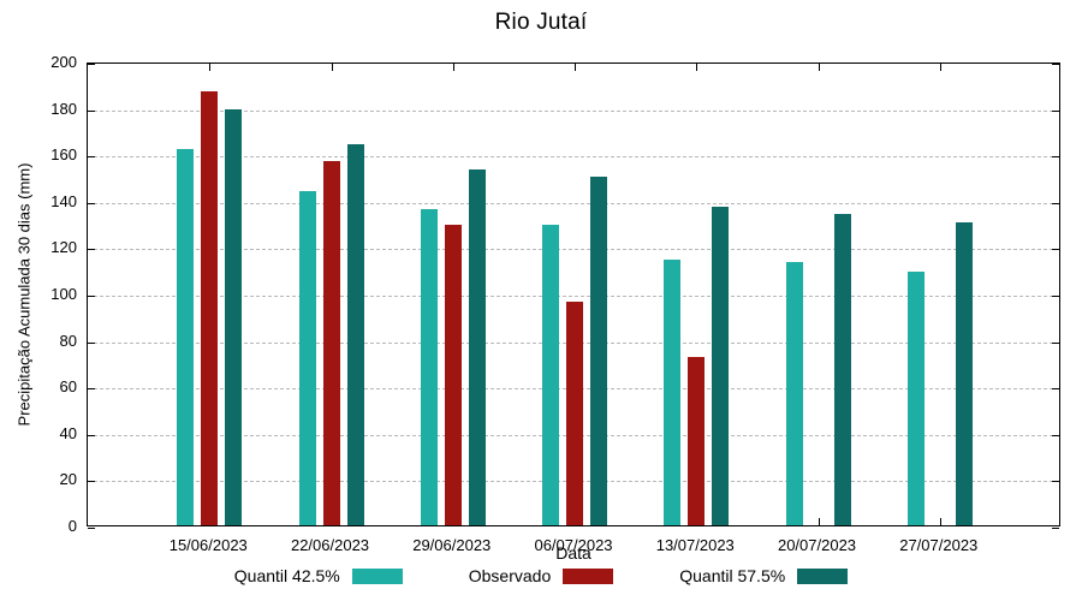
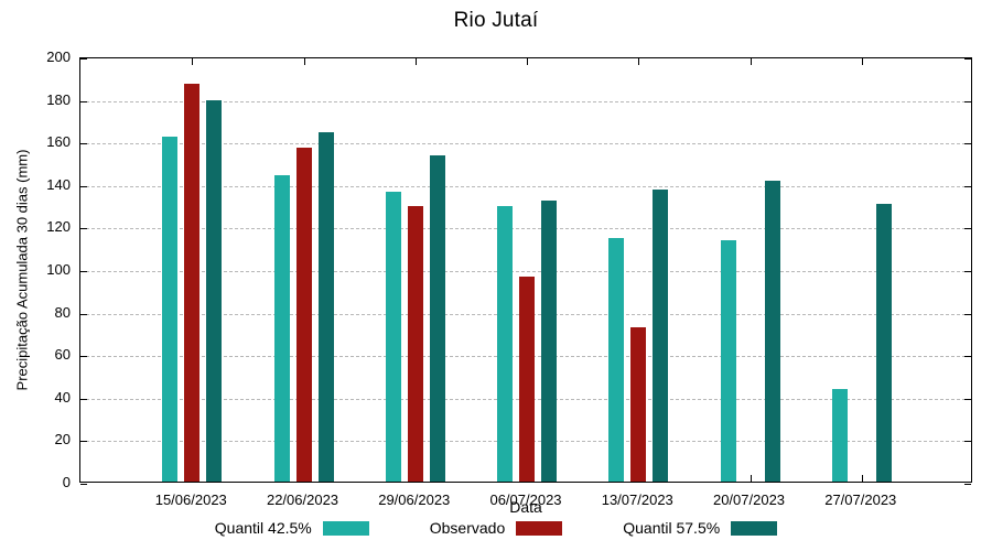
Quantil 57.5%/06/07/2023: 151 -> 133
Quantil 57.5%/20/07/2023: 135 -> 142
Quantil 42.5%/27/07/2023: 110 -> 44
